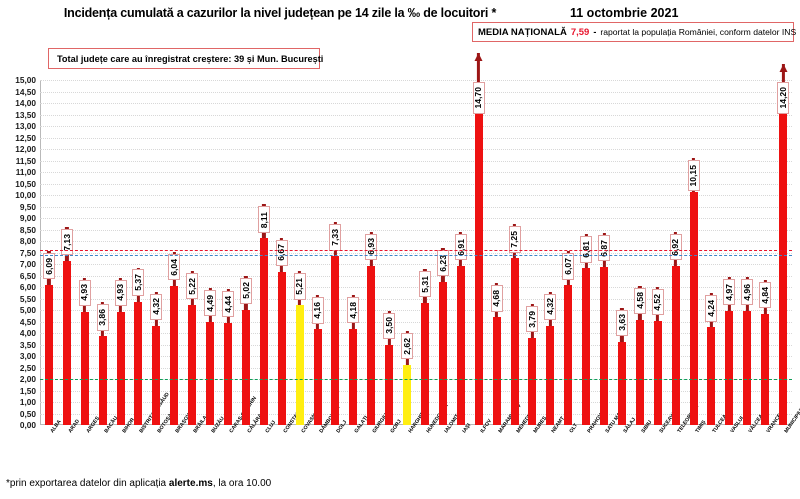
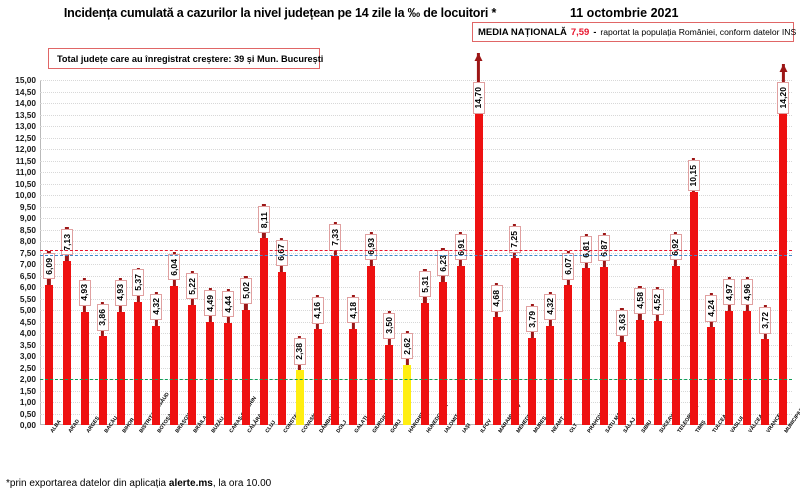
COVASNA: 5,21 -> 2,38
VRANCEA: 4,84 -> 3,72
